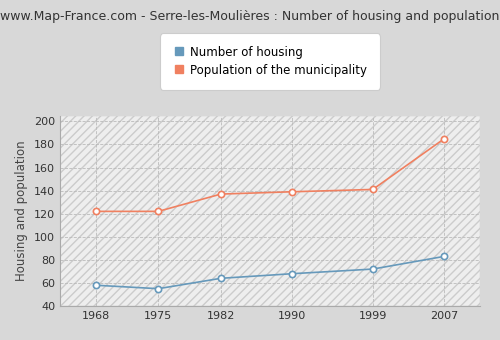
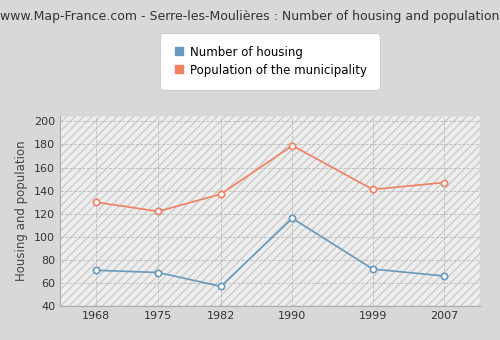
Number of housing/1968: 58 -> 71
Population of the municipality/1968: 122 -> 130
Number of housing/1975: 55 -> 69
Number of housing/1982: 64 -> 57
Number of housing/1990: 68 -> 116
Population of the municipality/1990: 139 -> 179
Number of housing/2007: 83 -> 66
Population of the municipality/2007: 185 -> 147
